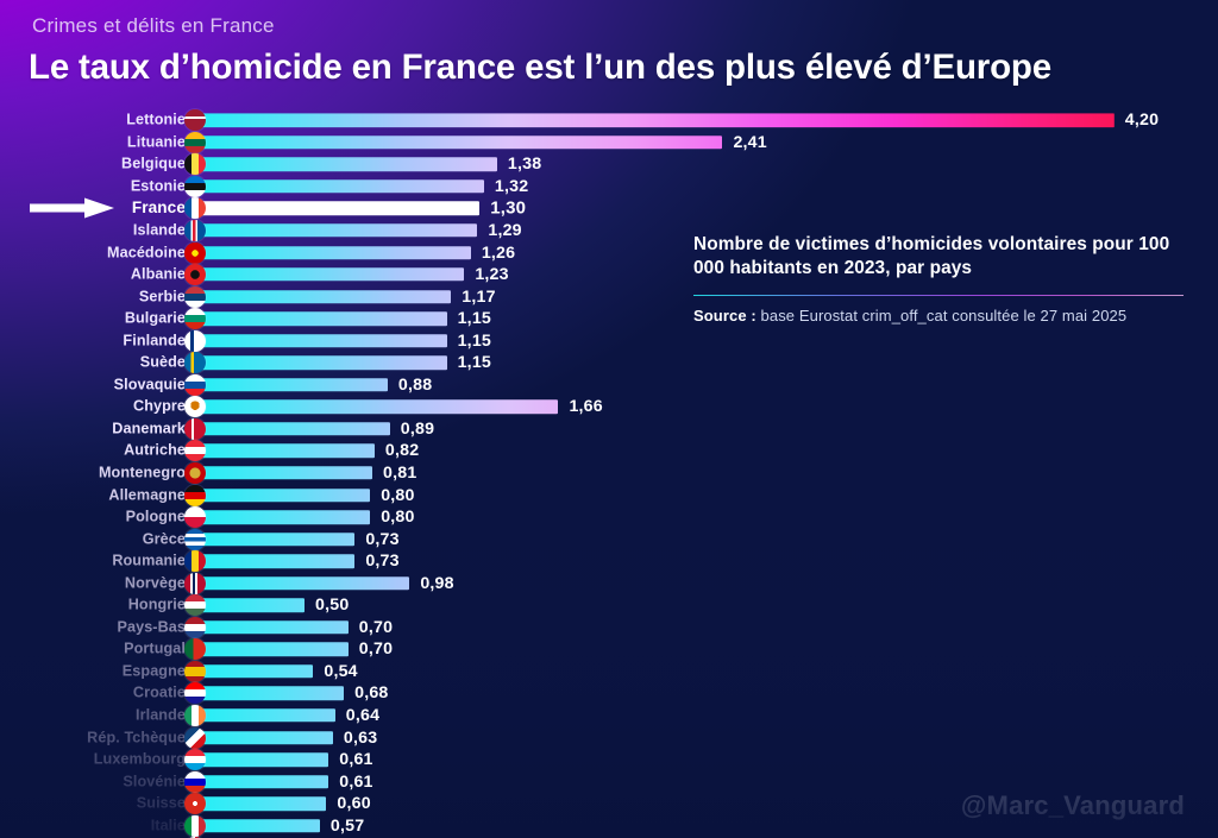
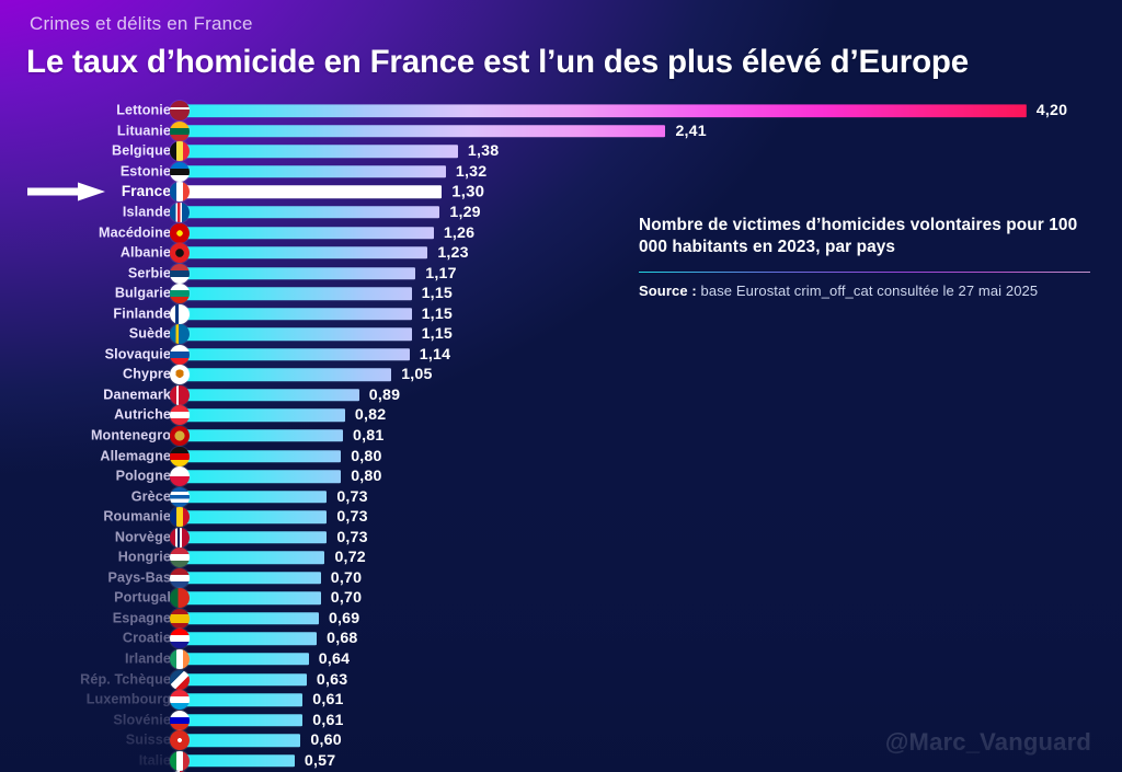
Slovaquie: 0,88 -> 1,14
Chypre: 1,66 -> 1,05
Norvège: 0,98 -> 0,73
Hongrie: 0,50 -> 0,72
Espagne: 0,54 -> 0,69
